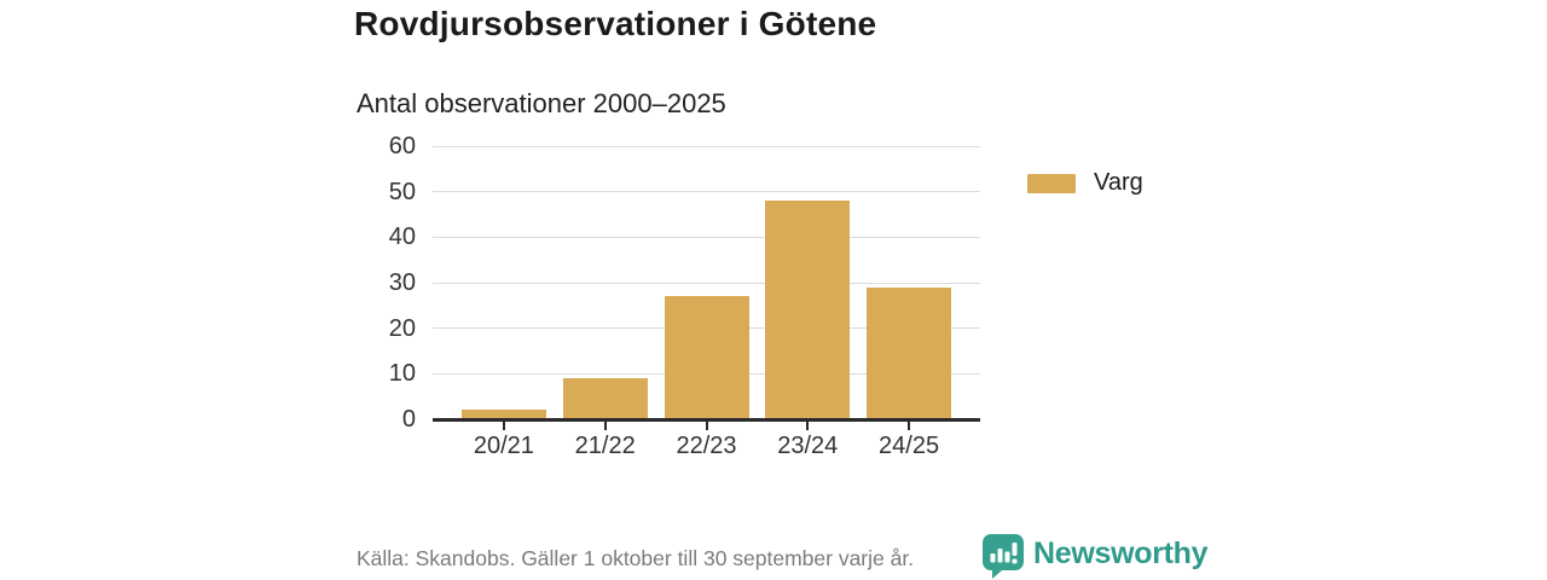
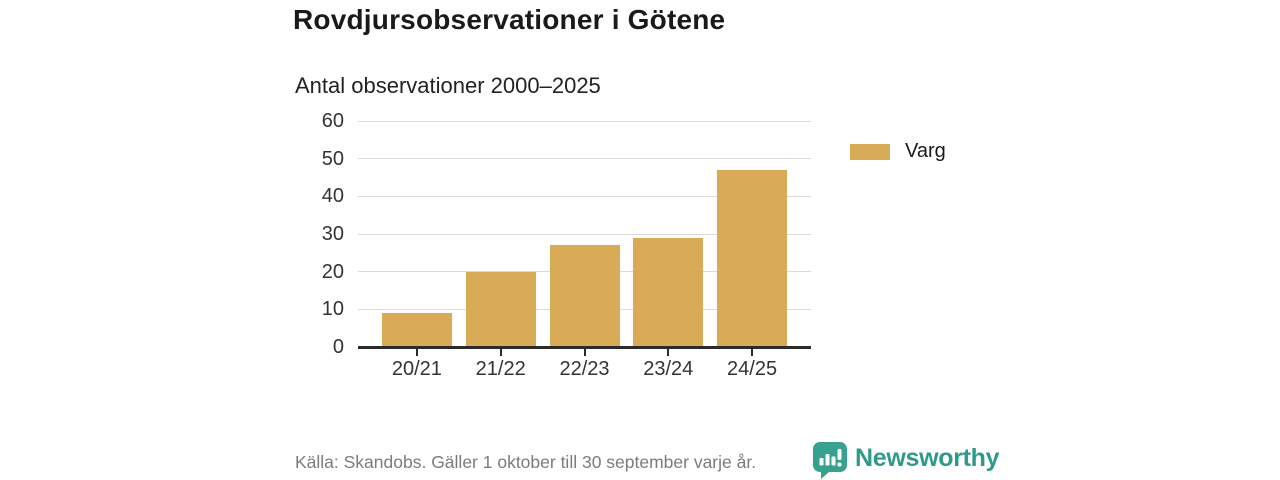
20/21: 2 -> 9
21/22: 9 -> 20
23/24: 48 -> 29
24/25: 29 -> 47
